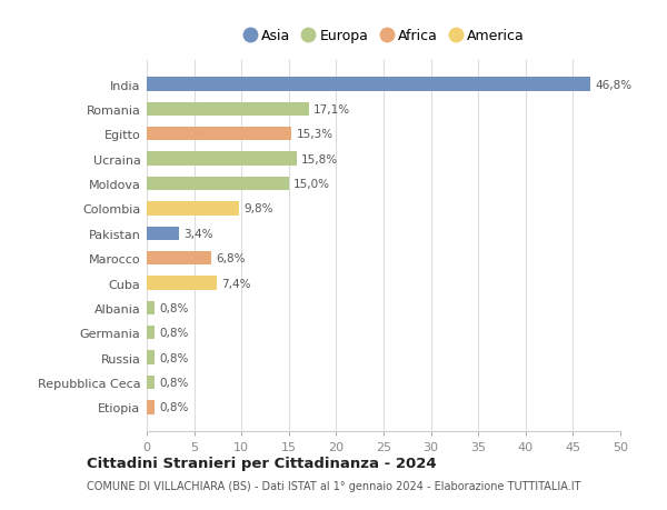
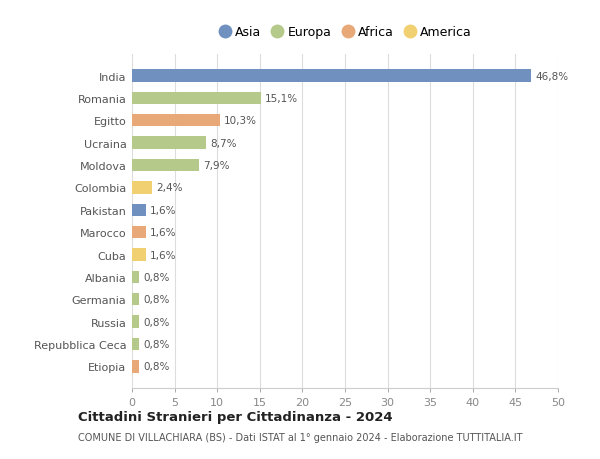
Romania: 17,1% -> 15,1%
Egitto: 15,3% -> 10,3%
Ucraina: 15,8% -> 8,7%
Moldova: 15,0% -> 7,9%
Colombia: 9,8% -> 2,4%
Pakistan: 3,4% -> 1,6%
Marocco: 6,8% -> 1,6%
Cuba: 7,4% -> 1,6%
